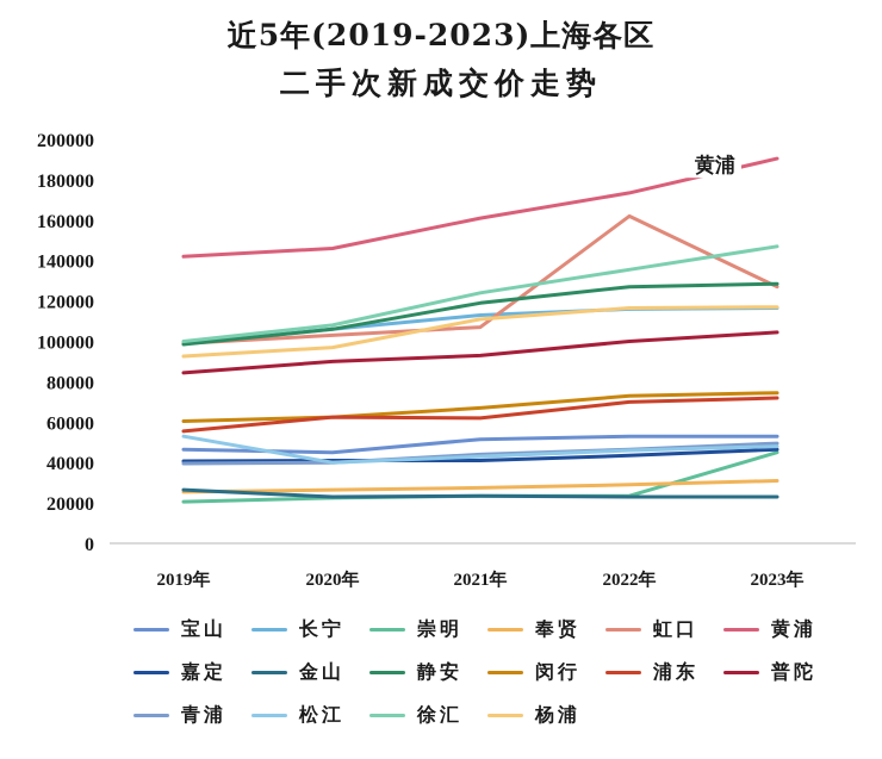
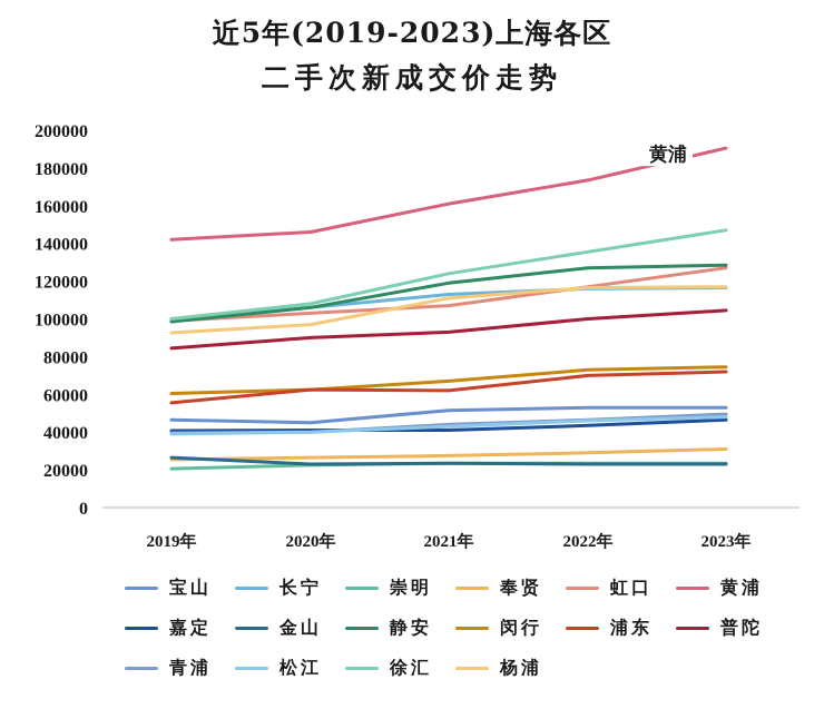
松江/2019年: 53000 -> 39000
虹口/2022年: 162000 -> 117000
崇明/2023年: 45000 -> 24000
